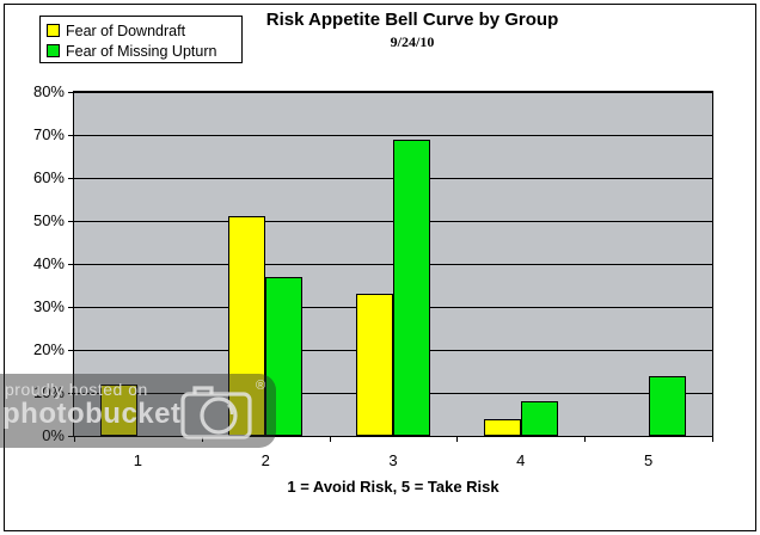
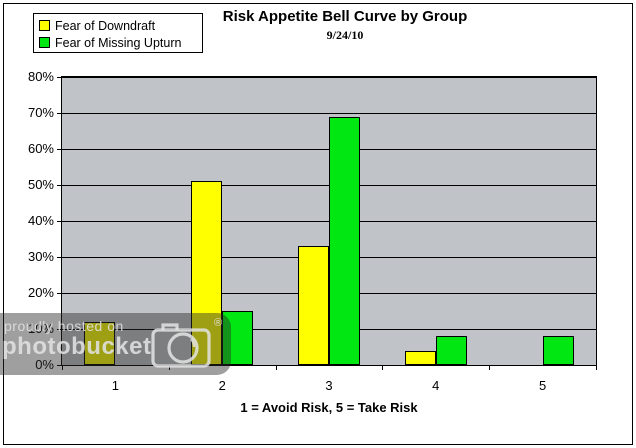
Fear of Missing Upturn/2: 37% -> 15%
Fear of Missing Upturn/5: 14% -> 8%
